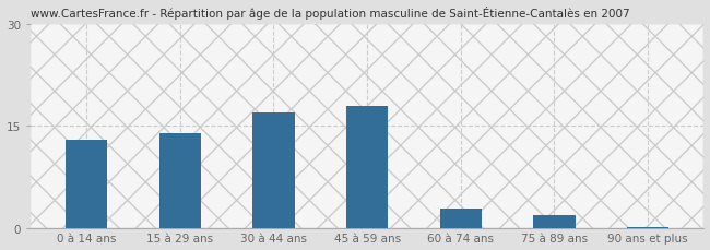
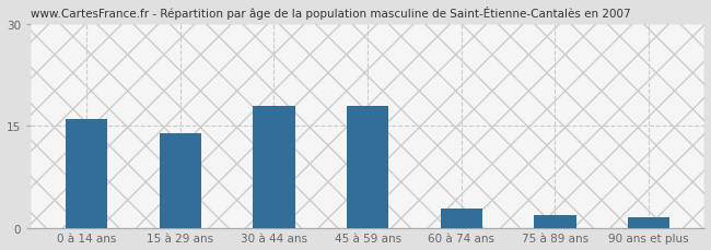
0 à 14 ans: 13.0 -> 16.0
30 à 44 ans: 17.0 -> 18.0
90 ans et plus: 0.2 -> 1.6
